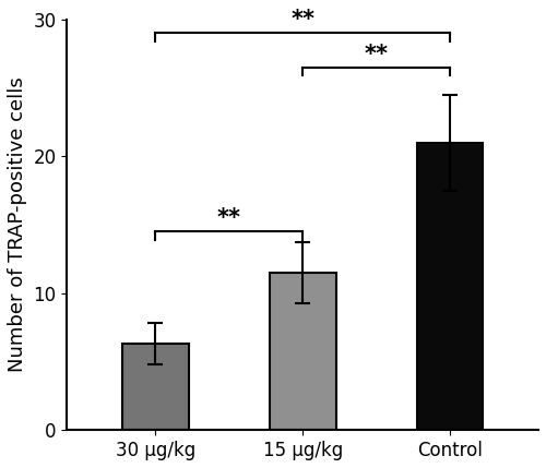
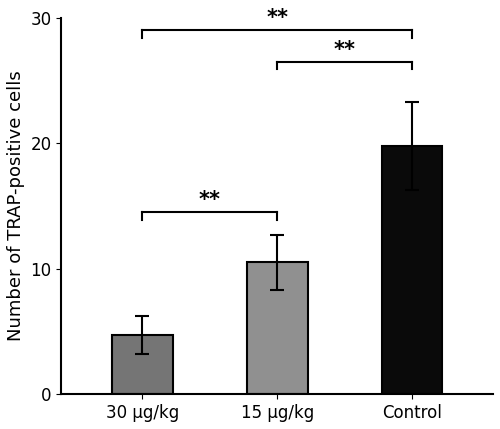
30 μg/kg: 6.3 -> 4.7
15 μg/kg: 11.5 -> 10.5
Control: 21.0 -> 19.8
